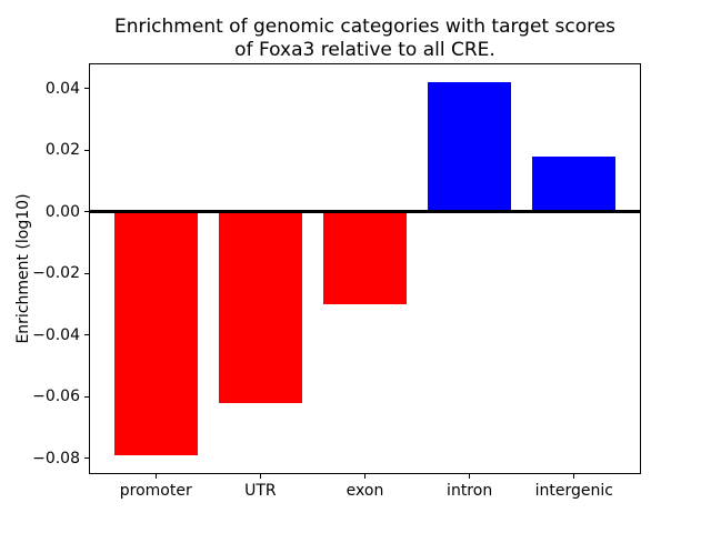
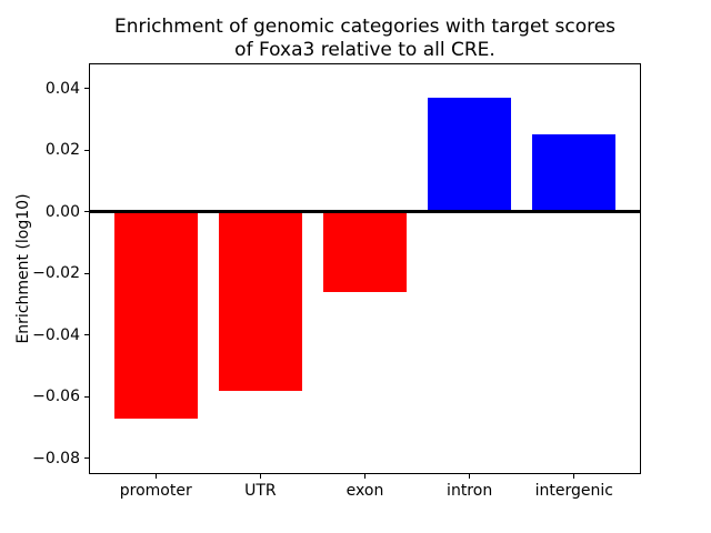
promoter: -0.079 -> -0.067
UTR: -0.062 -> -0.058
exon: -0.030 -> -0.026
intron: 0.042 -> 0.037
intergenic: 0.018 -> 0.025
